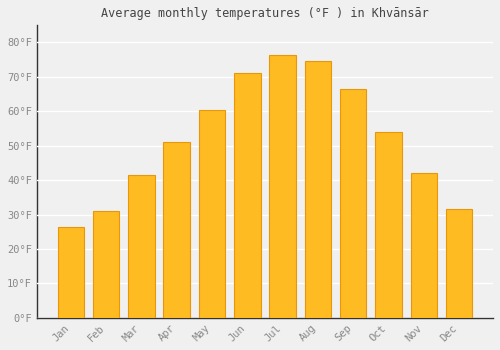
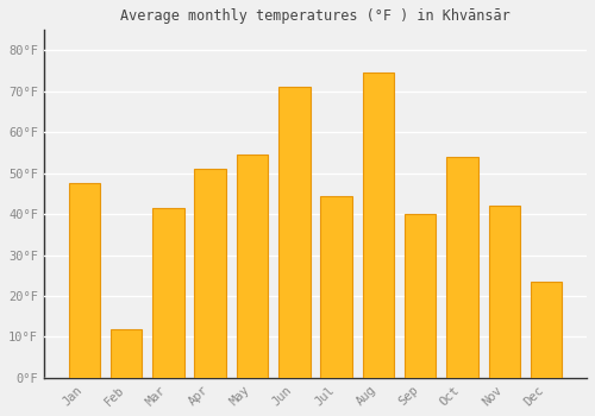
Jan: 26.5°F -> 47.5°F
Feb: 31.0°F -> 12.0°F
May: 60.5°F -> 54.5°F
Jul: 76.5°F -> 44.5°F
Sep: 66.5°F -> 40.0°F
Dec: 31.5°F -> 23.5°F
